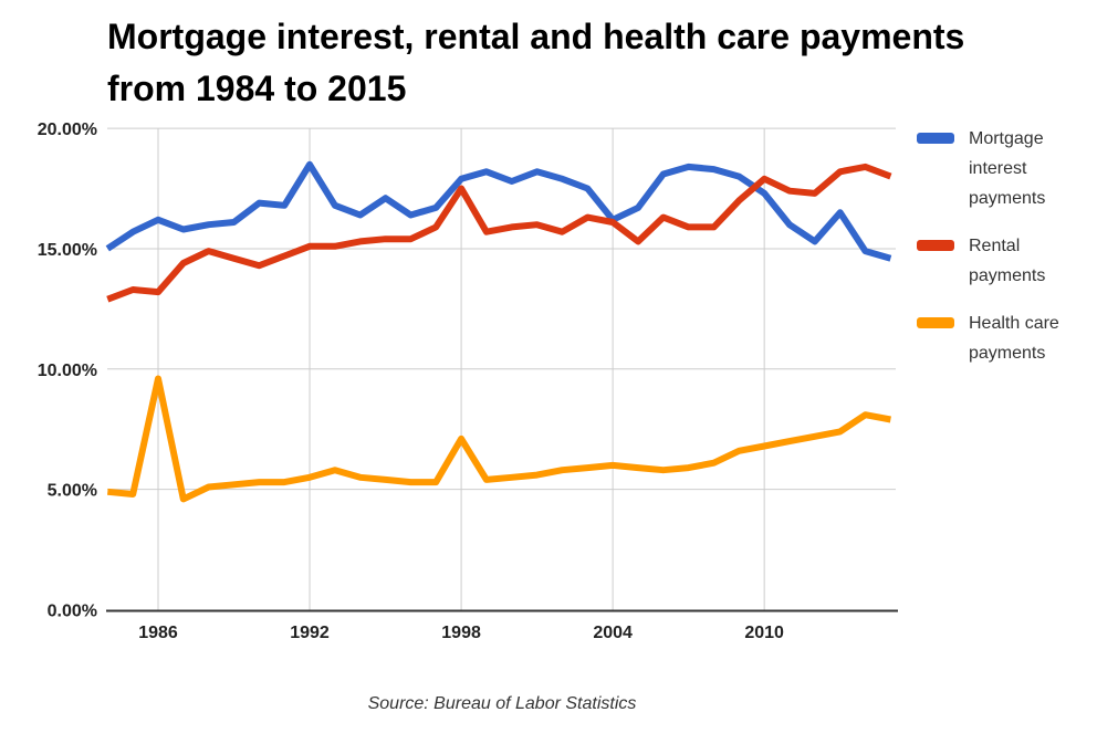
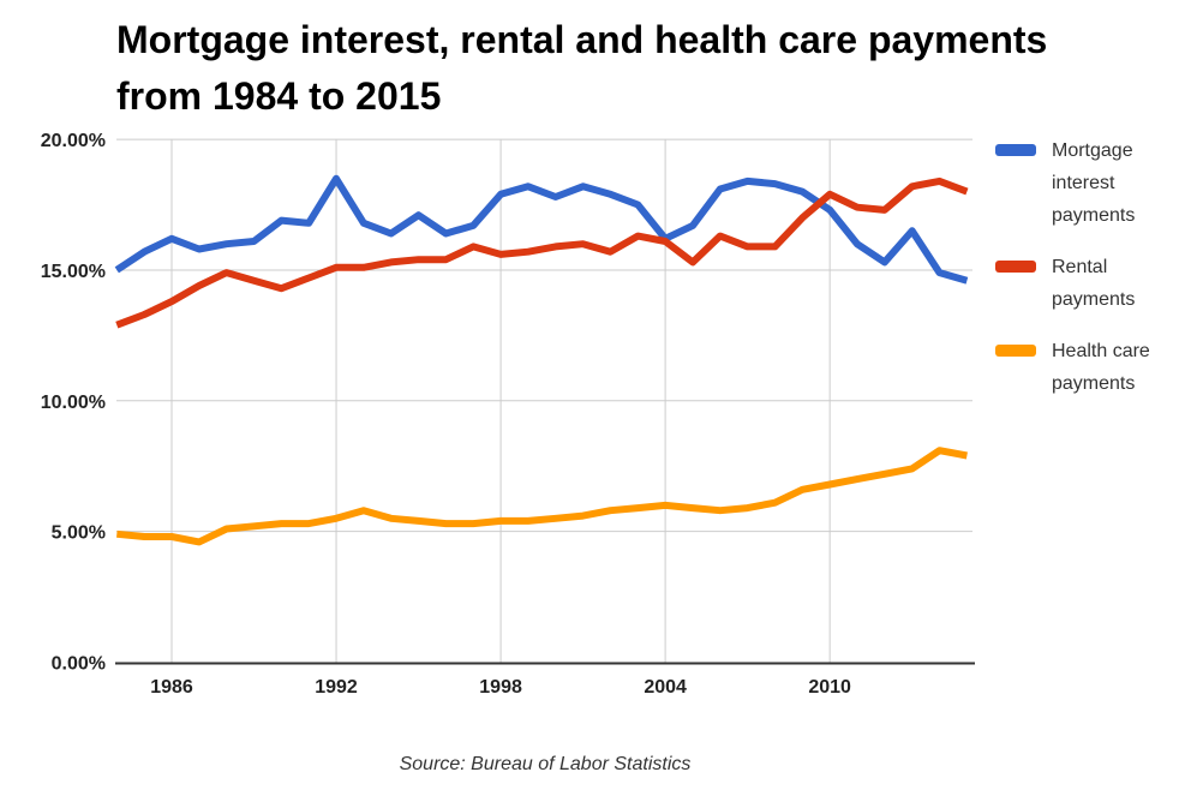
Rental payments/1986: 13.2% -> 13.8%
Health care payments/1986: 9.6% -> 4.8%
Rental payments/1998: 17.5% -> 15.6%
Health care payments/1998: 7.1% -> 5.4%
